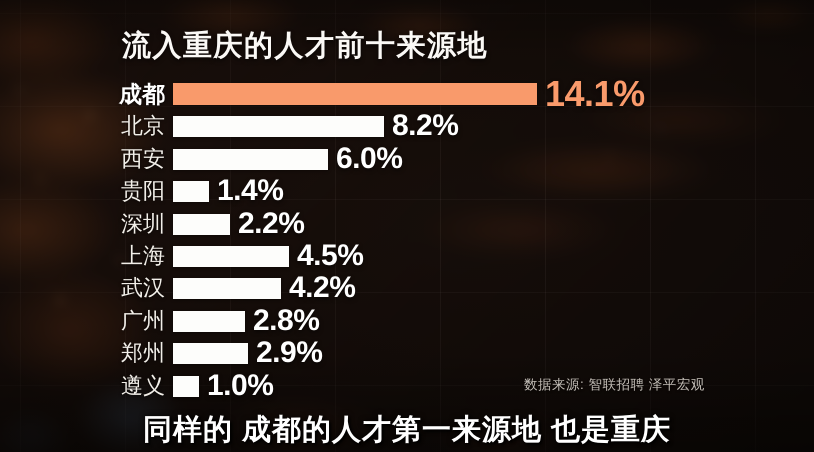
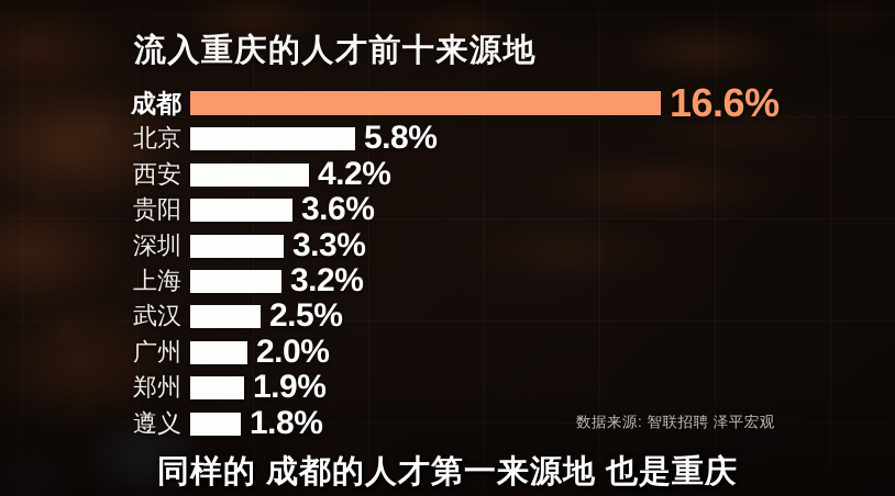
成都: 14.1% -> 16.6%
北京: 8.2% -> 5.8%
西安: 6.0% -> 4.2%
贵阳: 1.4% -> 3.6%
深圳: 2.2% -> 3.3%
上海: 4.5% -> 3.2%
武汉: 4.2% -> 2.5%
广州: 2.8% -> 2.0%
郑州: 2.9% -> 1.9%
遵义: 1.0% -> 1.8%
